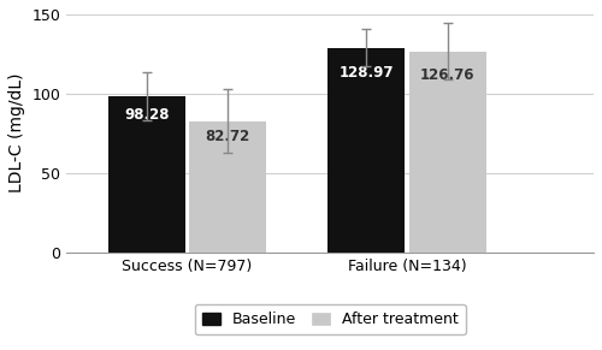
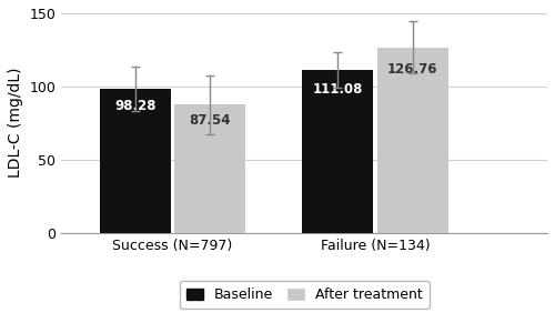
After treatment/Success (N=797): 82.72 -> 87.54
Baseline/Failure (N=134): 128.97 -> 111.08
